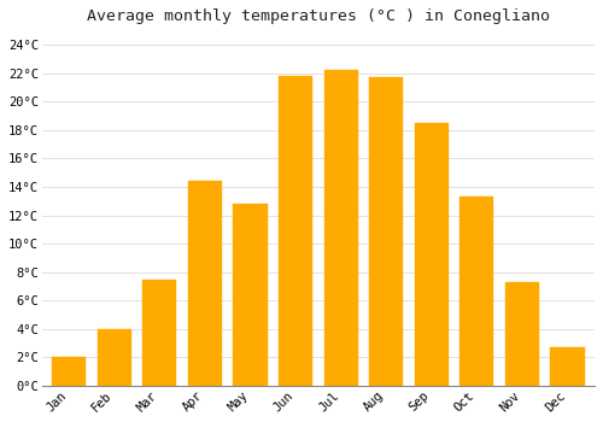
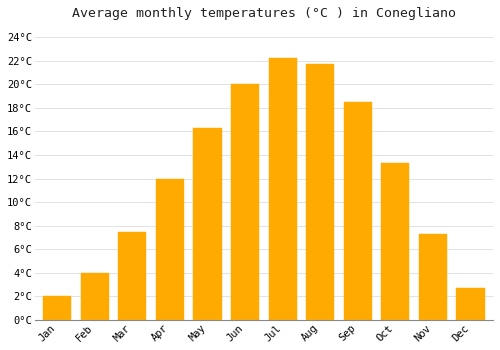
Apr: 14.4°C -> 12.0°C
May: 12.8°C -> 16.3°C
Jun: 21.8°C -> 20.0°C
